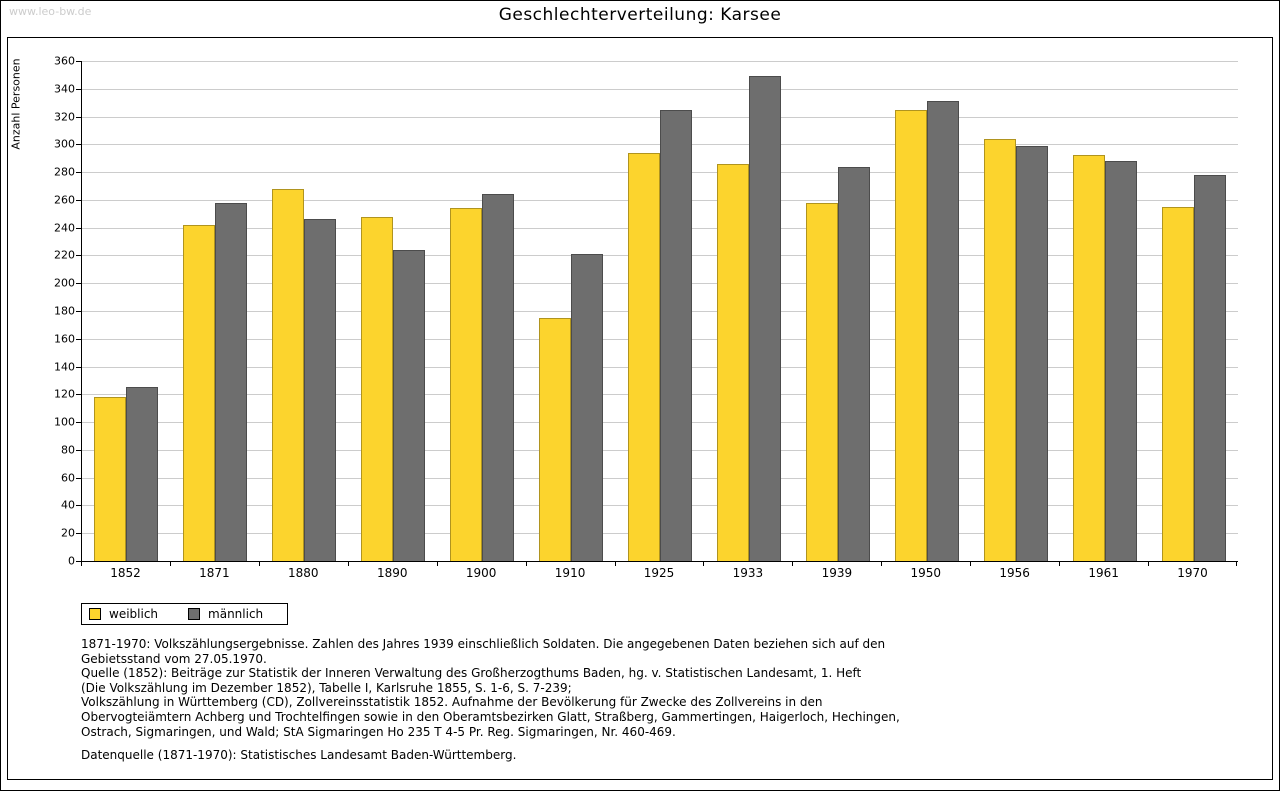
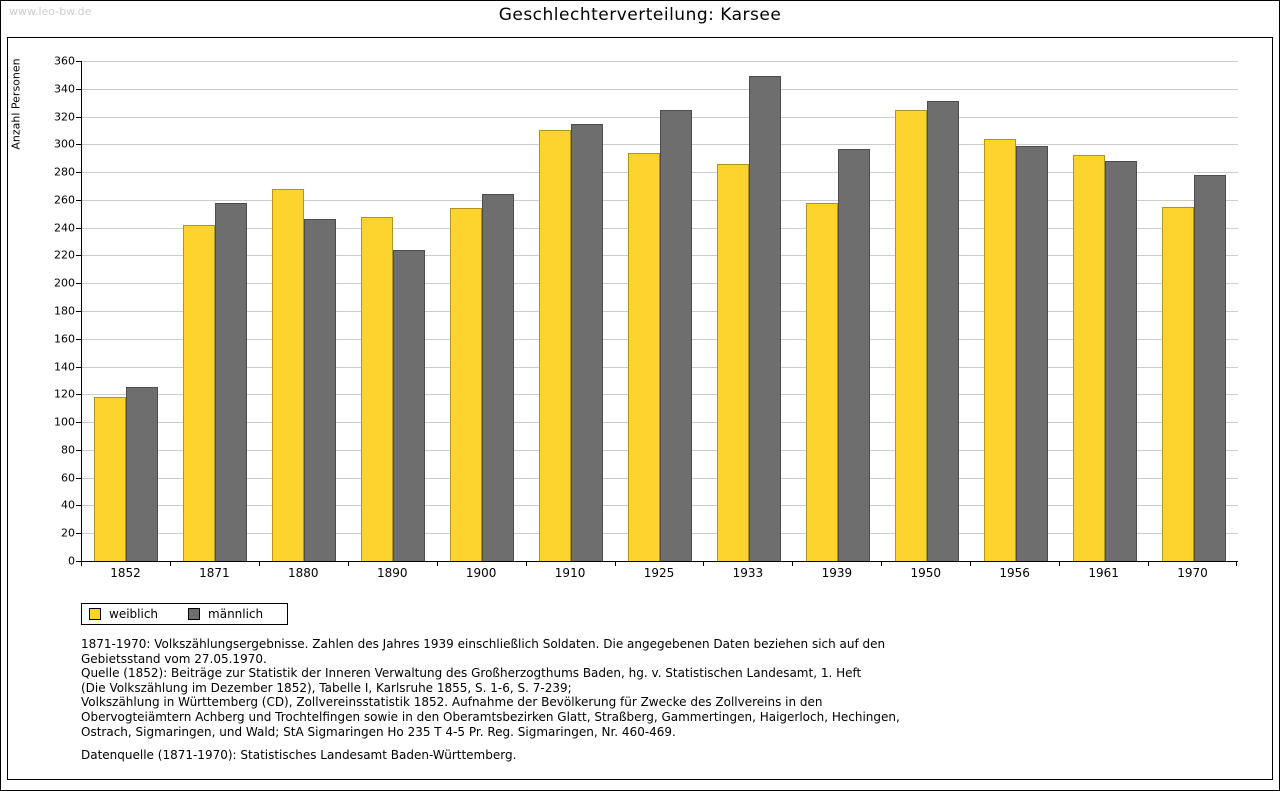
weiblich/1910: 175 -> 310
männlich/1910: 221 -> 315
männlich/1939: 284 -> 297
